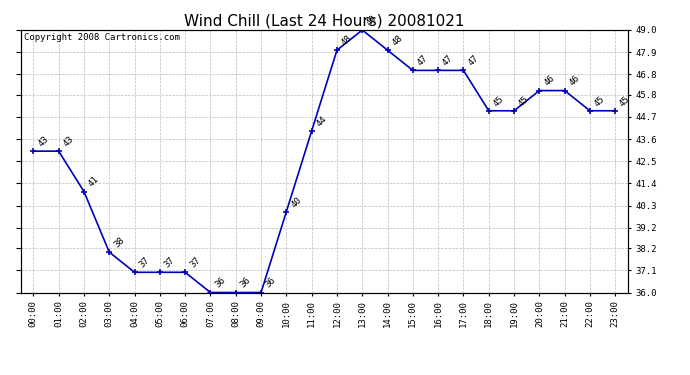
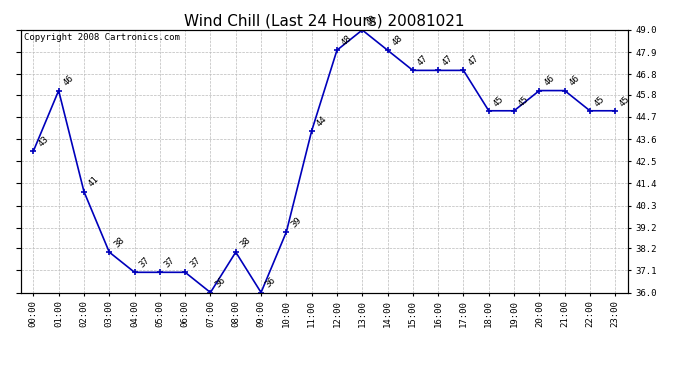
01:00: 43 -> 46
08:00: 36 -> 38
10:00: 40 -> 39
